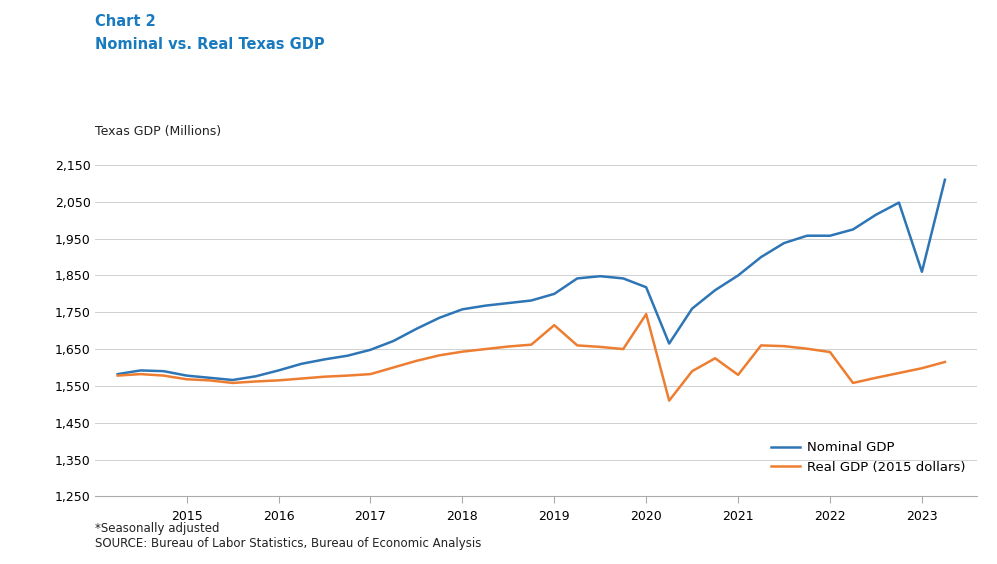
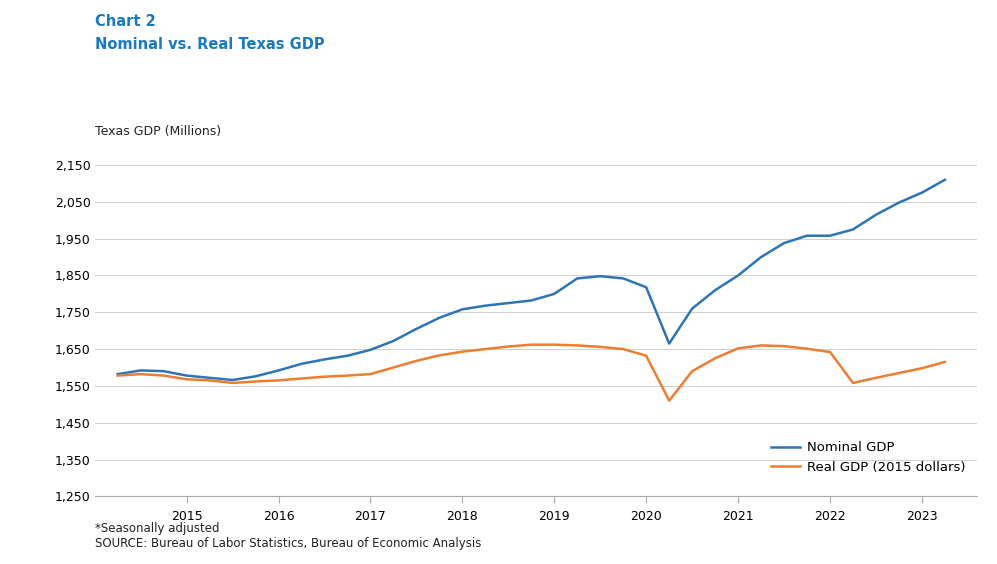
Real GDP (2015 dollars)/2019: 1,715 -> 1,662
Real GDP (2015 dollars)/2020: 1,745 -> 1,632
Real GDP (2015 dollars)/2021: 1,580 -> 1,652
Nominal GDP/2023: 1,860 -> 2,075
